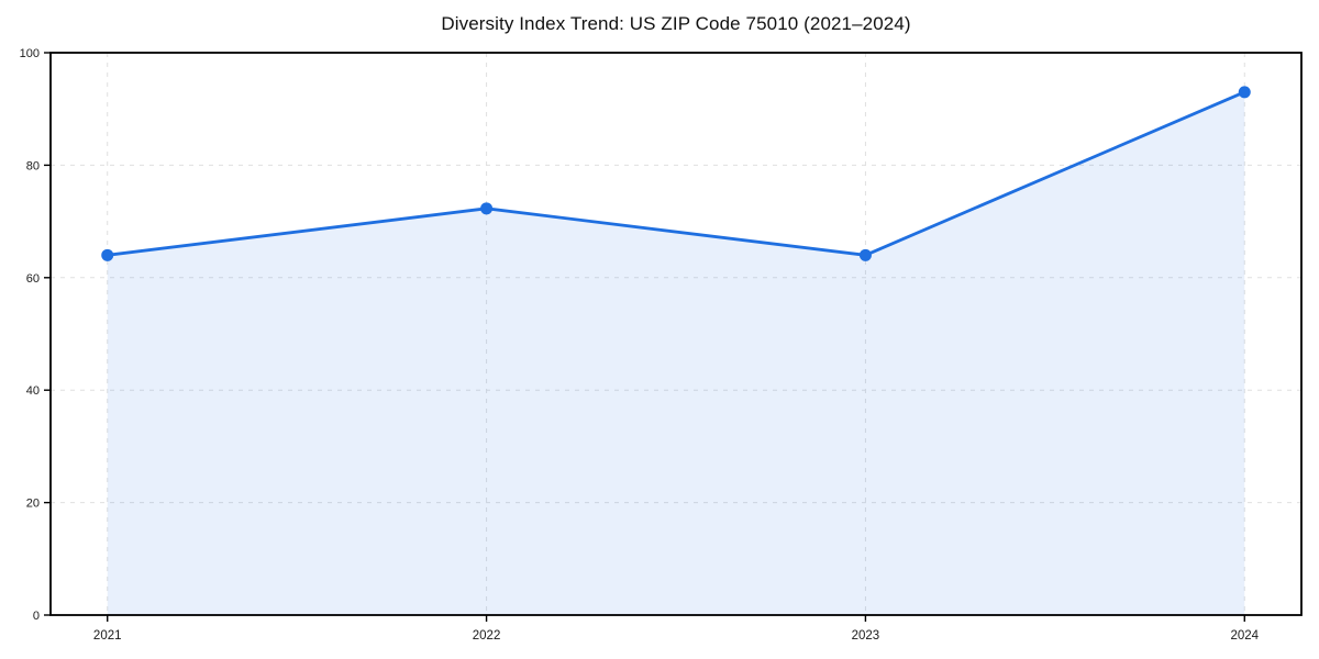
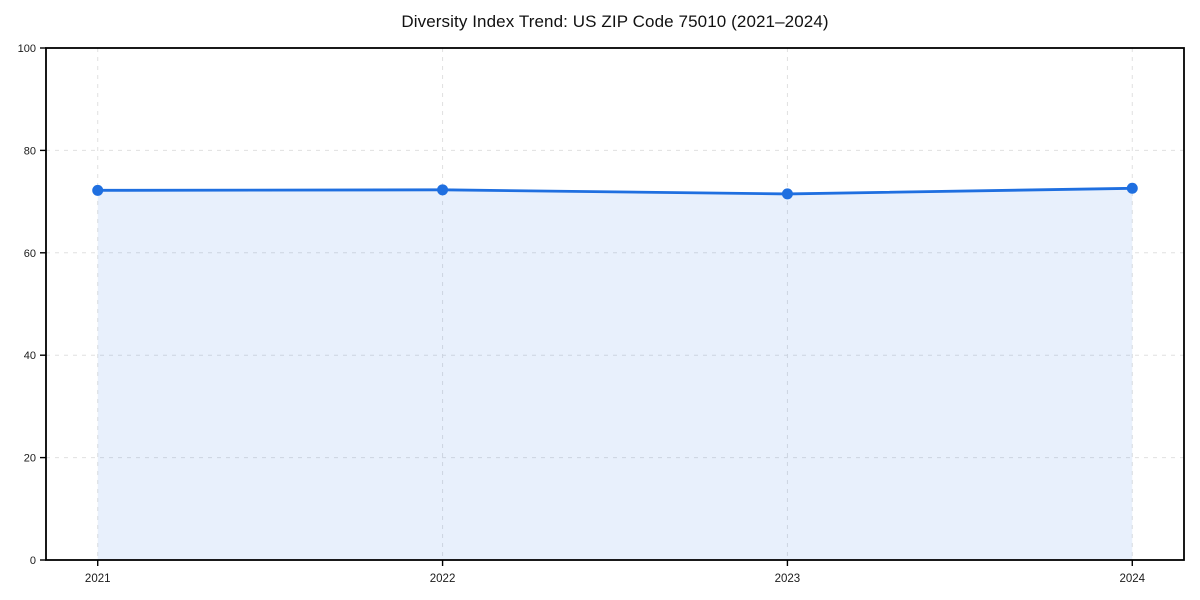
2021: 64 -> 72
2023: 64 -> 72
2024: 93 -> 73
